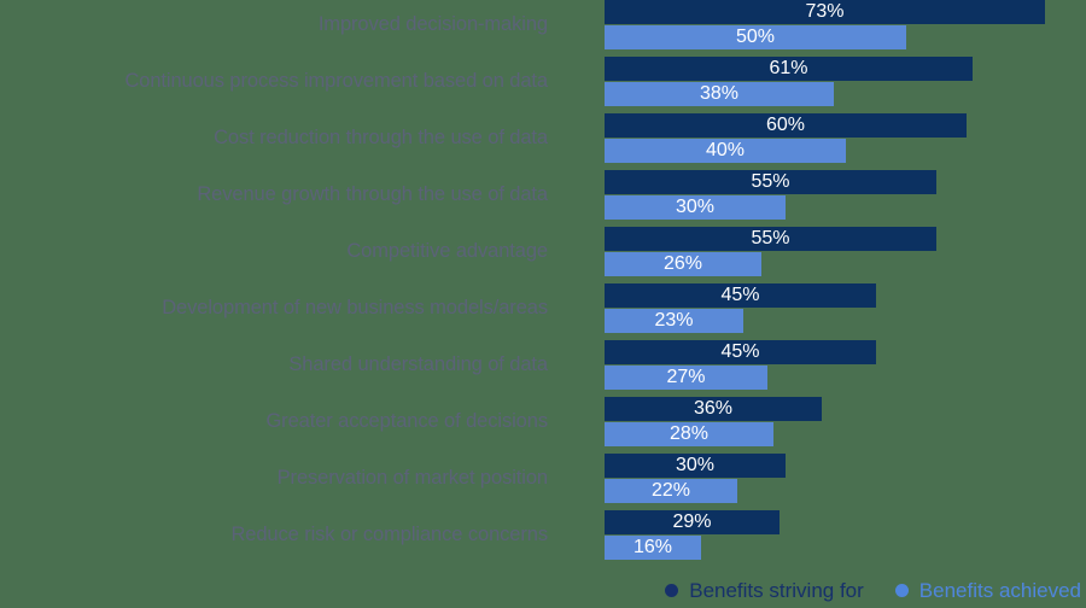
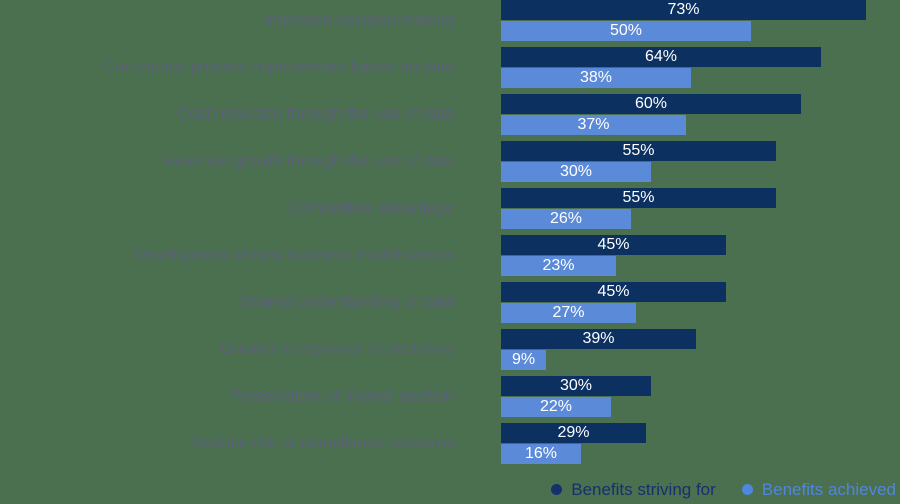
Benefits striving for/Continuous process improvement based on data: 61% -> 64%
Benefits achieved/Cost reduction through the use of data: 40% -> 37%
Benefits striving for/Greater acceptance of decisions: 36% -> 39%
Benefits achieved/Greater acceptance of decisions: 28% -> 9%
